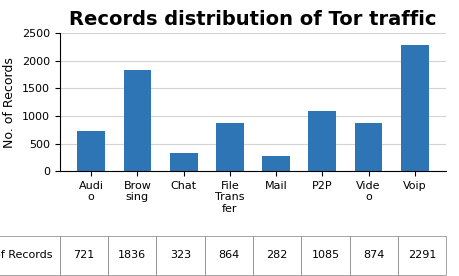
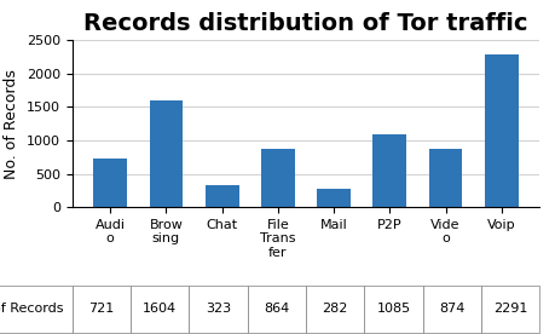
Brow sing: 1836 -> 1604
